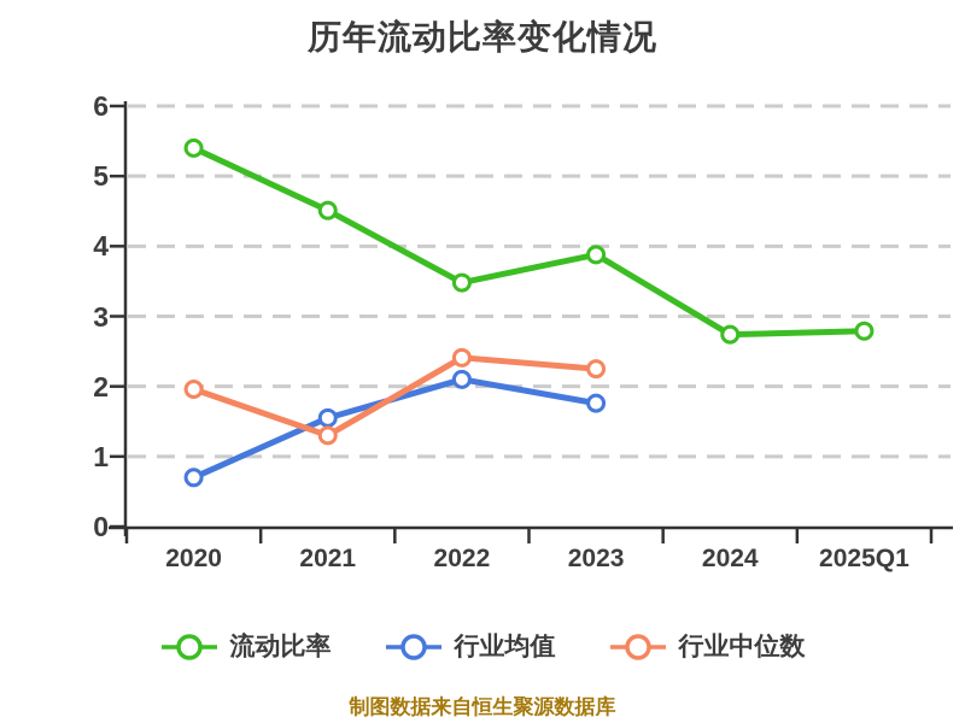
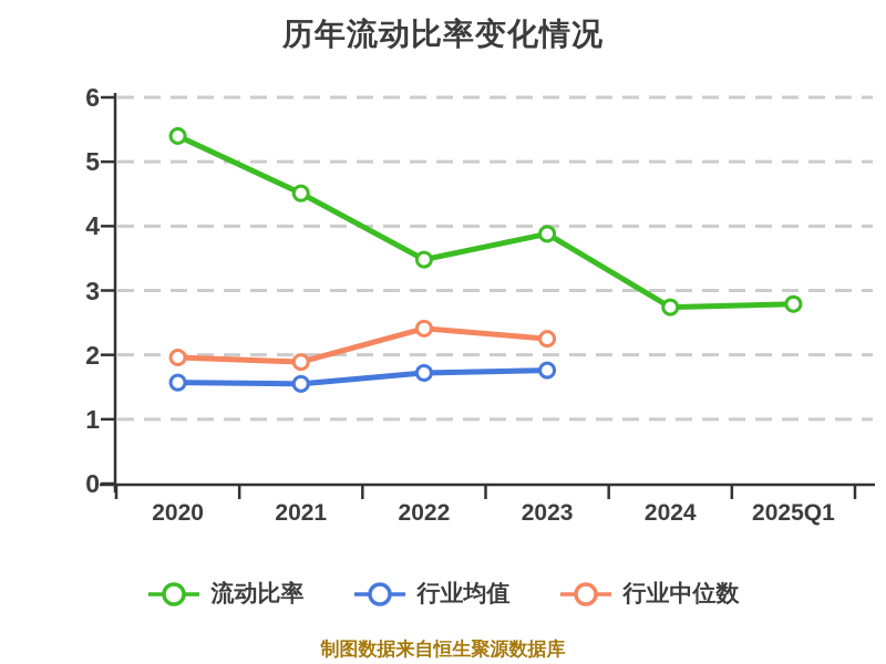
行业均值/2020: 0.7 -> 1.6
行业中位数/2021: 1.3 -> 1.9
行业均值/2022: 2.1 -> 1.7
